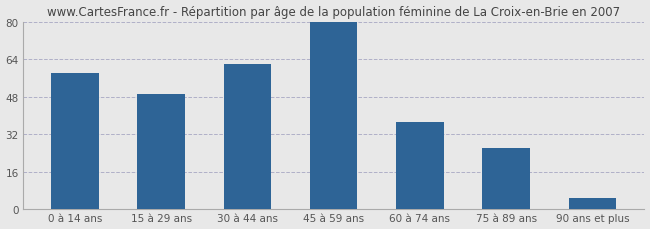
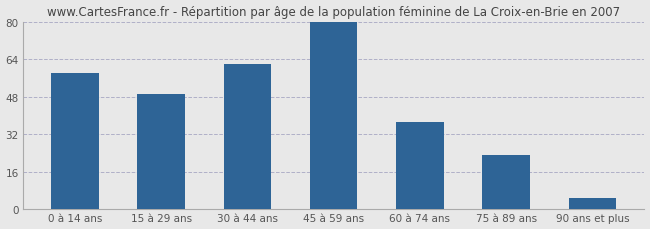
75 à 89 ans: 26 -> 23
